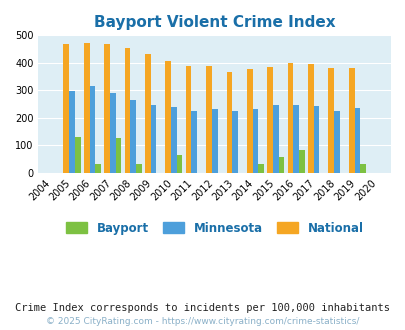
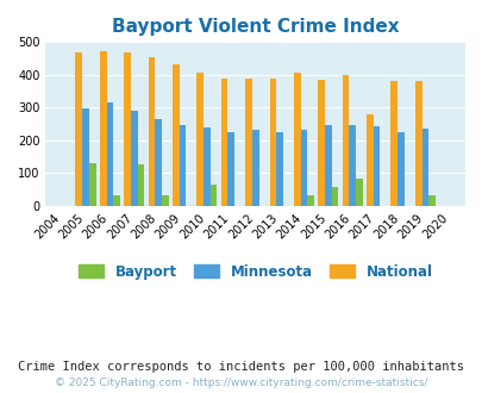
National/2013: 368 -> 390
National/2014: 378 -> 405
National/2017: 394 -> 280
